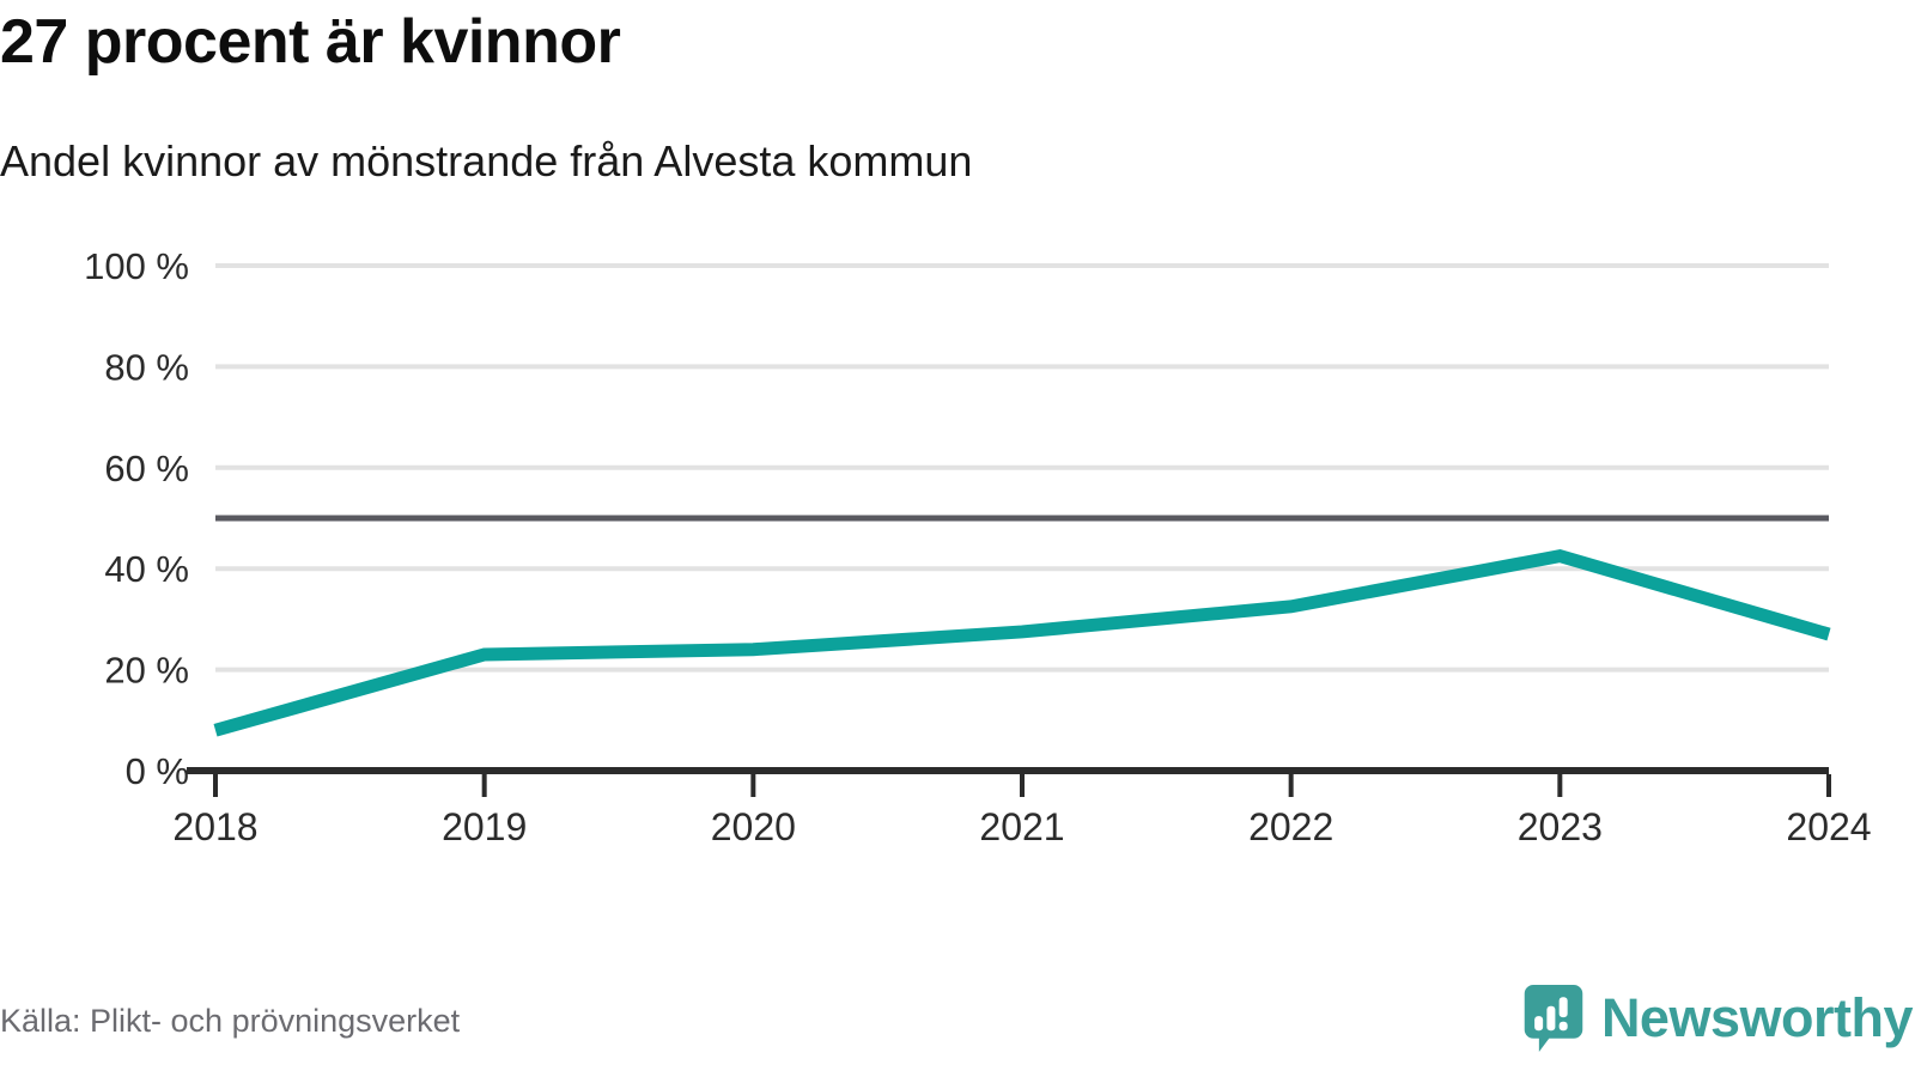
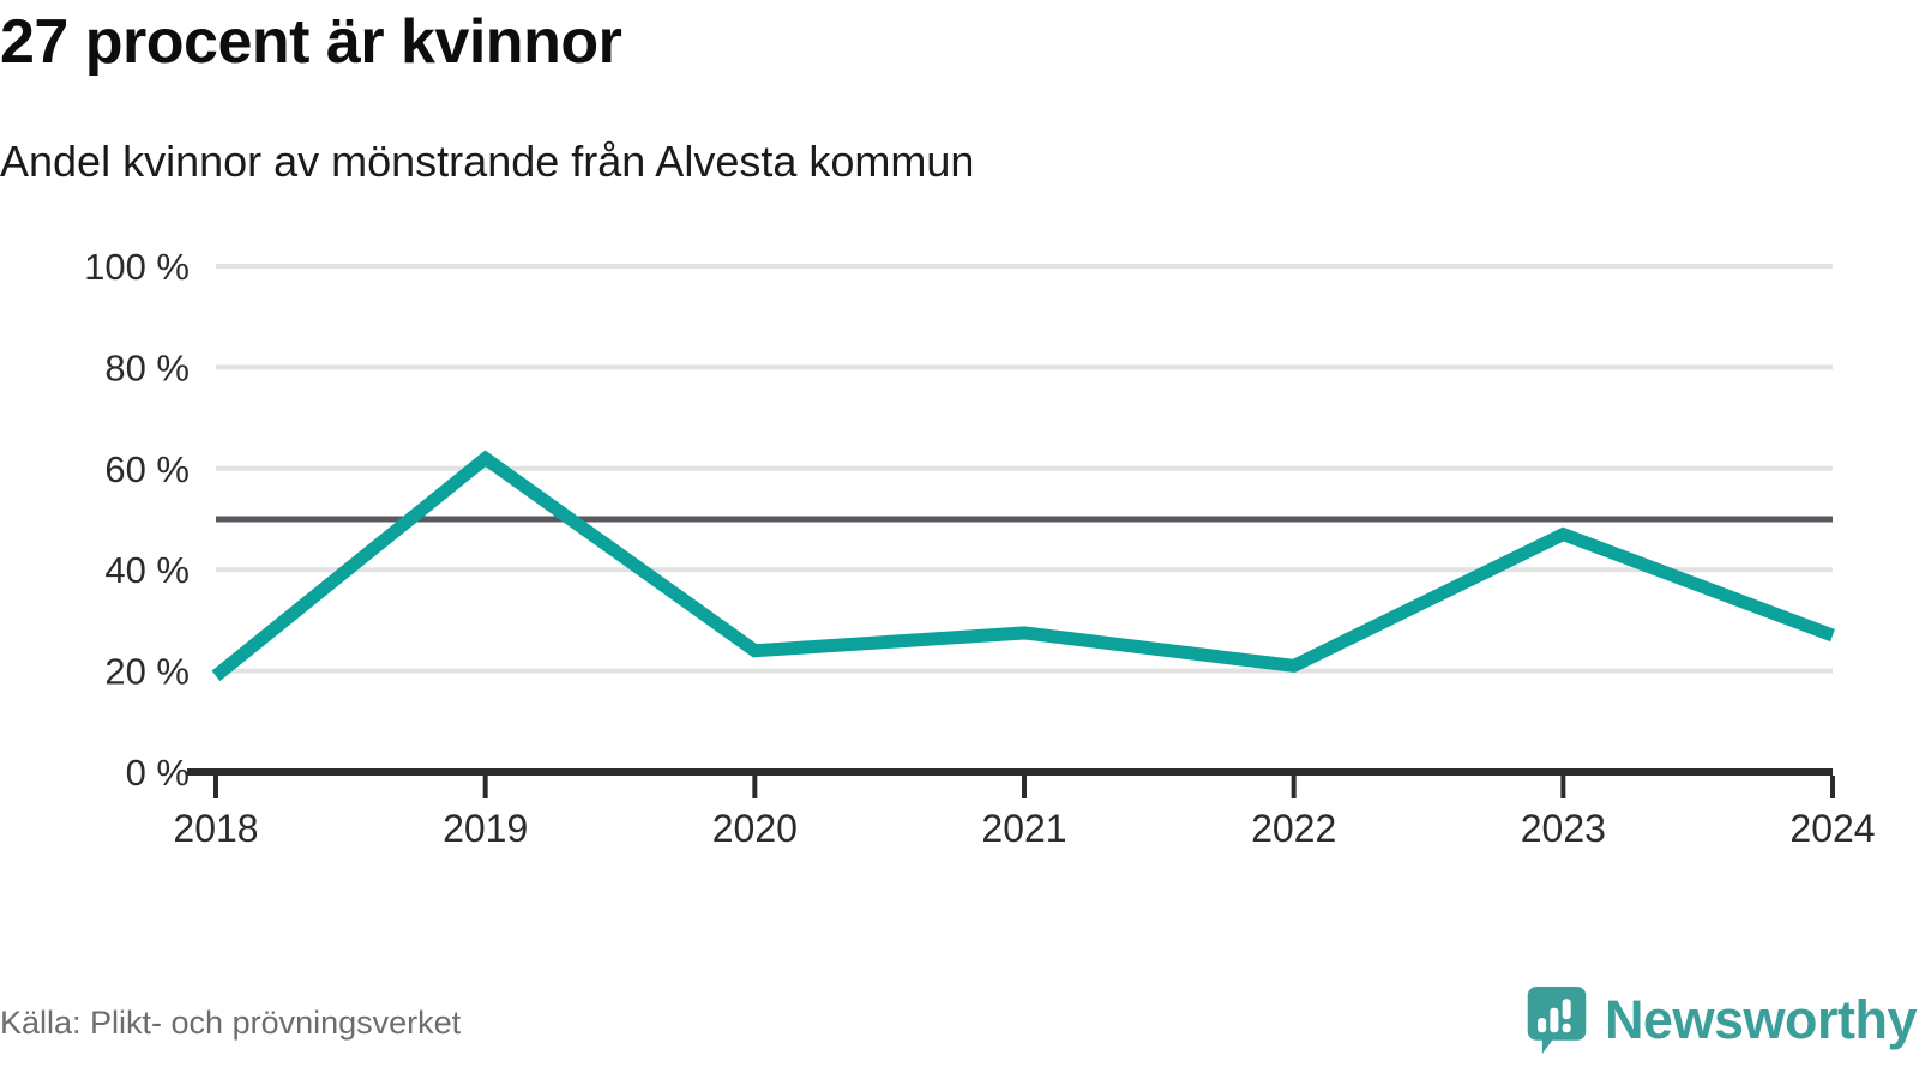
2018: 8% -> 19%
2019: 23% -> 62%
2022: 32% -> 21%
2023: 42% -> 47%
